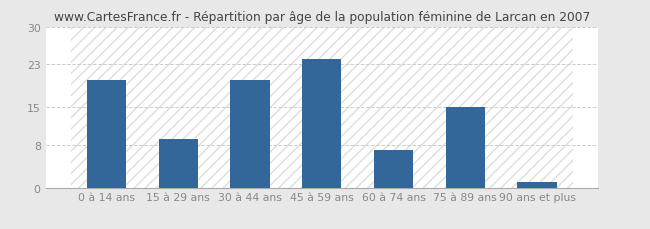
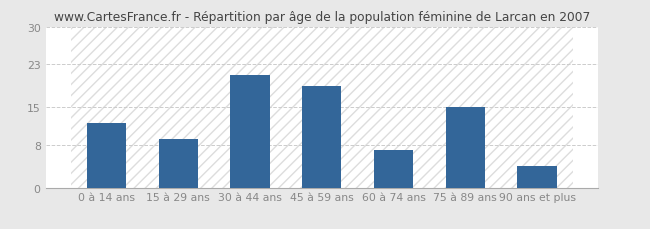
0 à 14 ans: 20 -> 12
30 à 44 ans: 20 -> 21
45 à 59 ans: 24 -> 19
90 ans et plus: 1 -> 4
